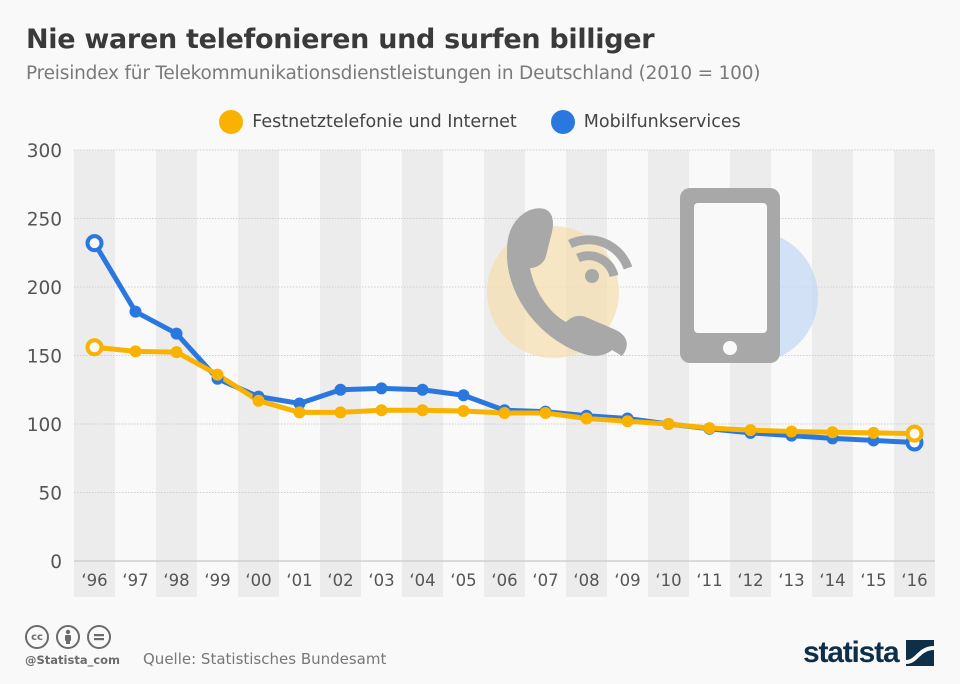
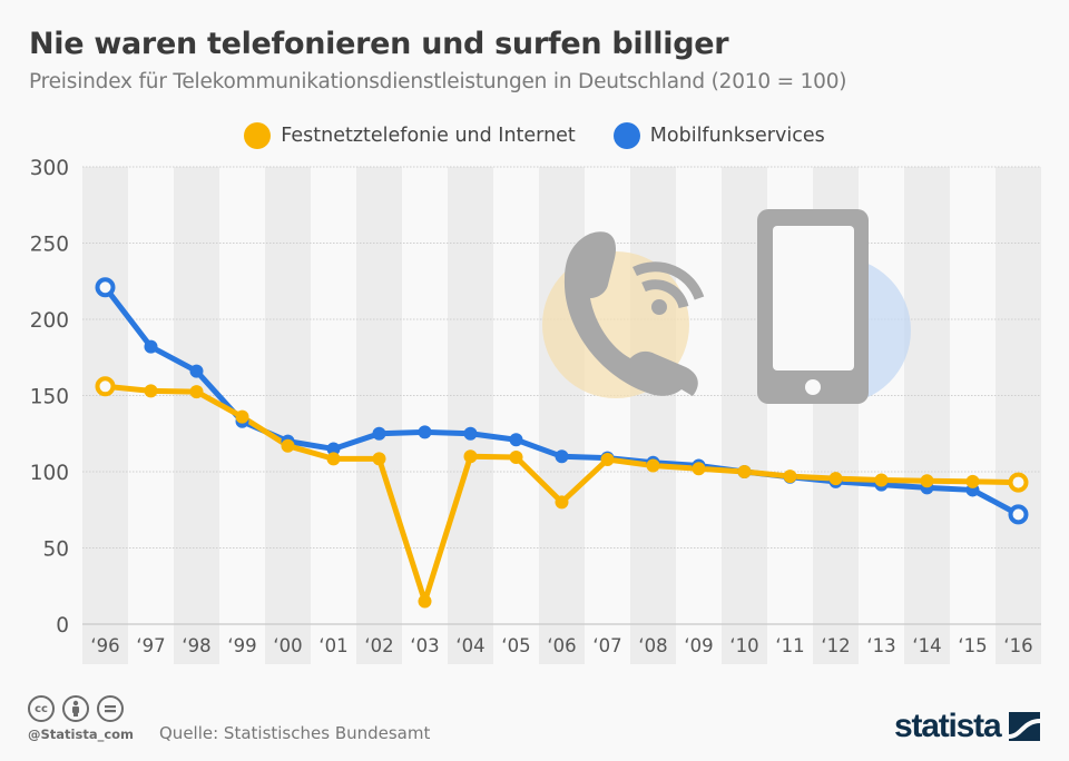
Mobilfunkservices/‘96: 232 -> 221
Festnetztelefonie und Internet/‘03: 110 -> 15
Festnetztelefonie und Internet/‘06: 108 -> 80
Mobilfunkservices/‘16: 86 -> 72
